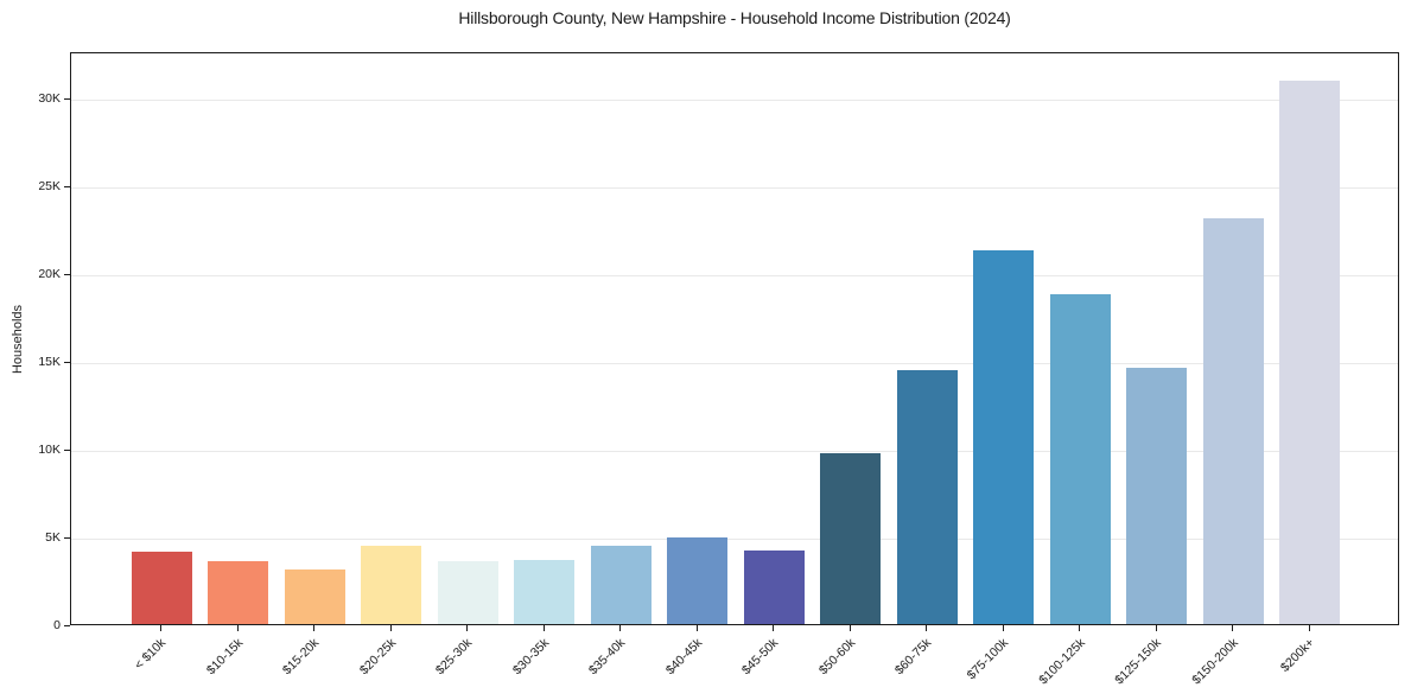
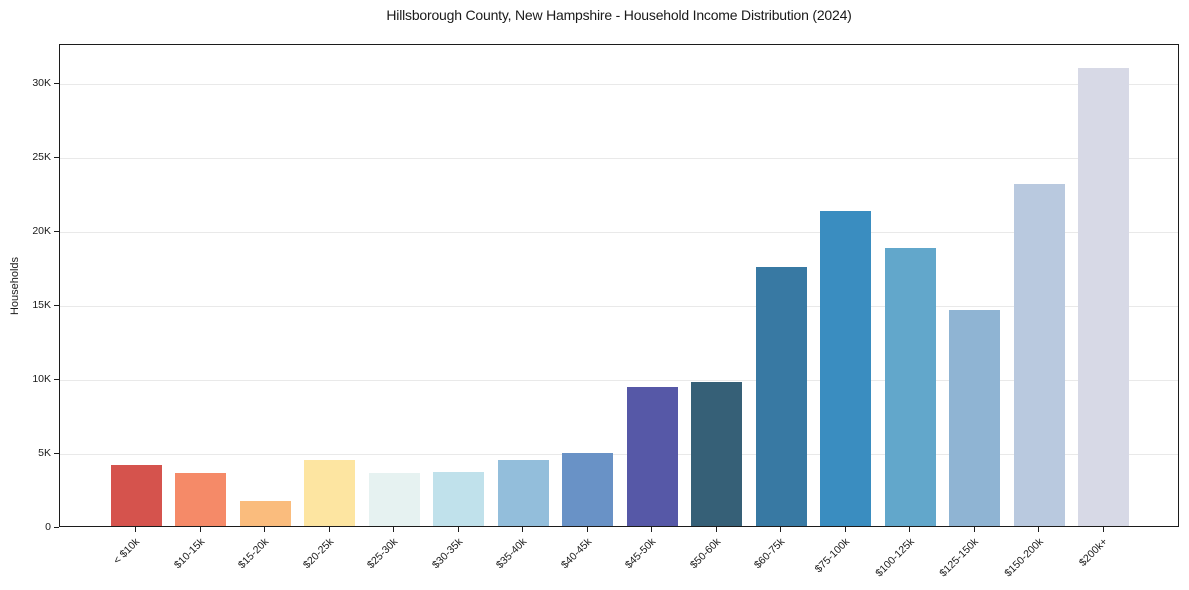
$15-20k: 3.1K -> 1.7K
$45-50k: 4.2K -> 9.4K
$60-75k: 14.4K -> 17.5K
